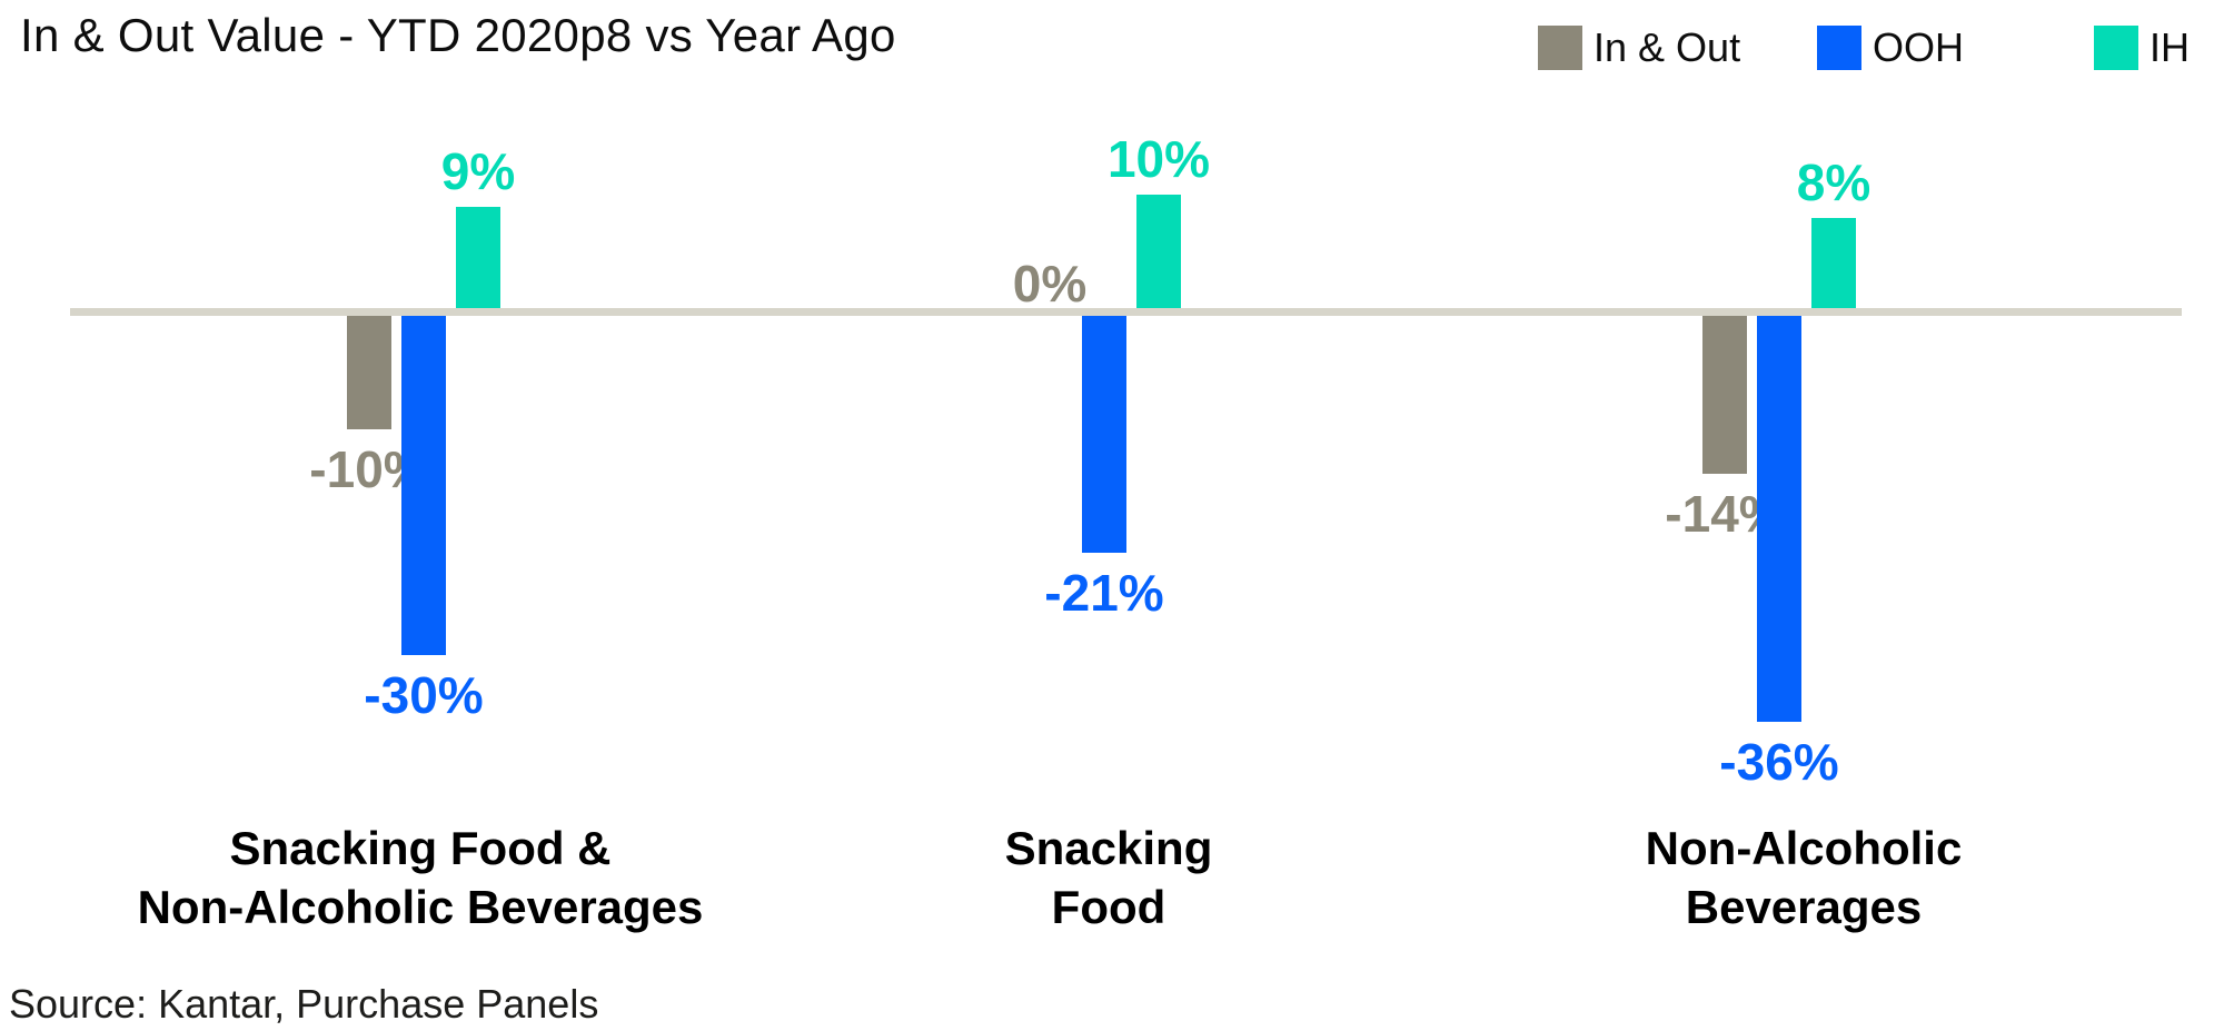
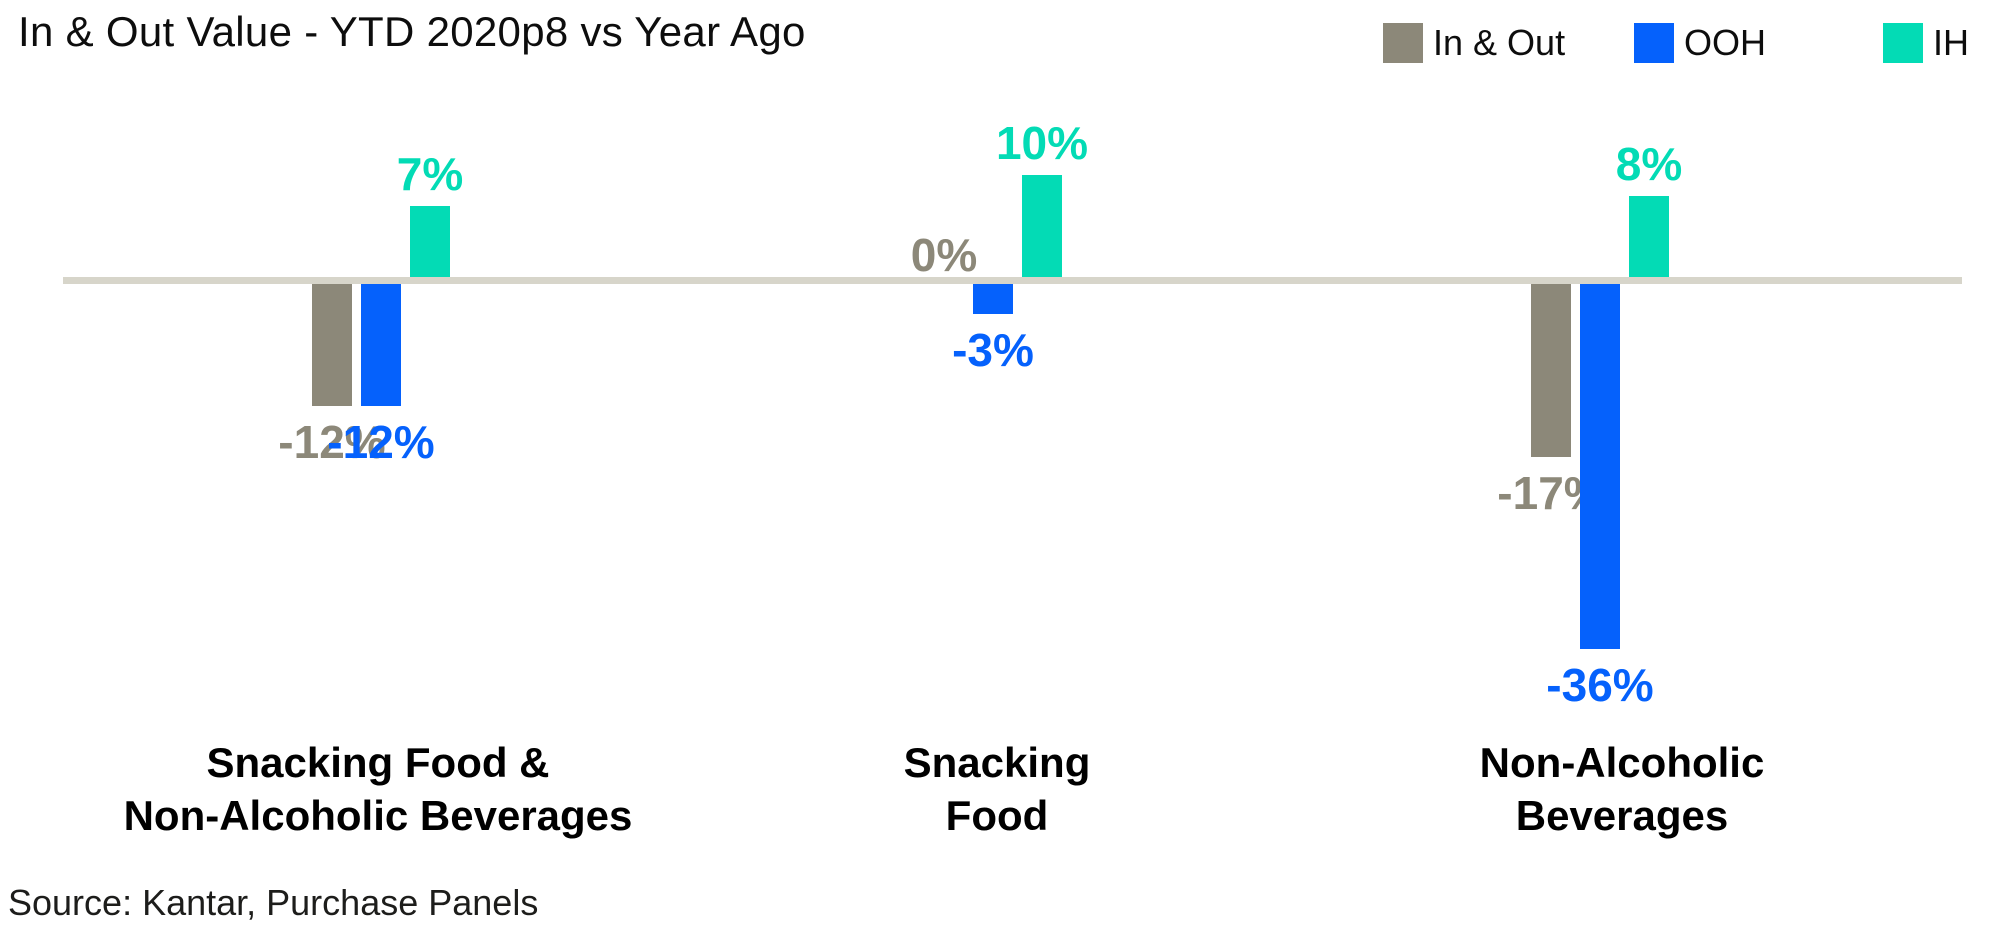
In & Out/Snacking Food & Non-Alcoholic Beverages: -10% -> -12%
OOH/Snacking Food & Non-Alcoholic Beverages: -30% -> -12%
IH/Snacking Food & Non-Alcoholic Beverages: 9% -> 7%
OOH/Snacking Food: -21% -> -3%
In & Out/Non-Alcoholic Beverages: -14% -> -17%
